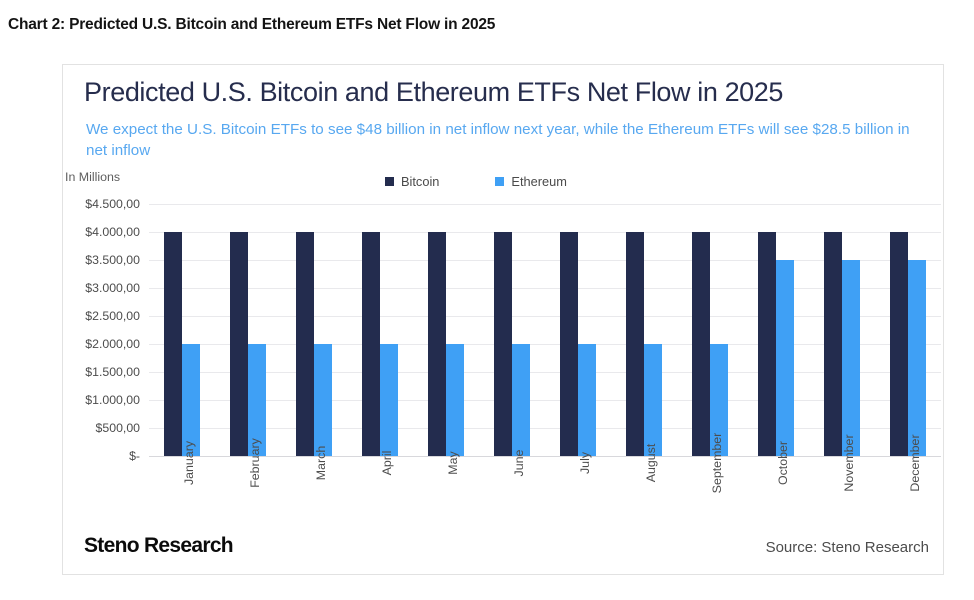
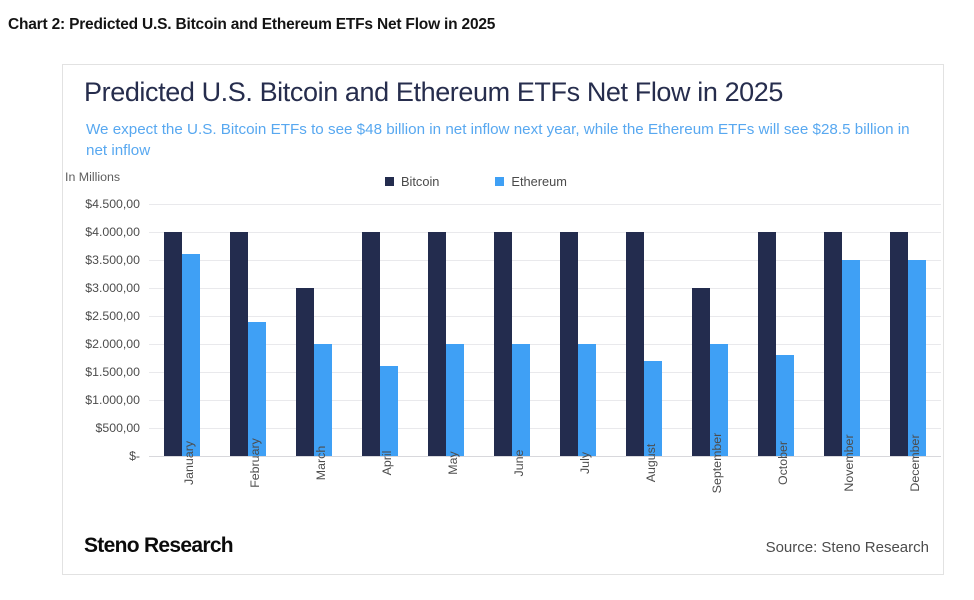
Ethereum/January: $2000 -> $3600
Ethereum/February: $2000 -> $2400
Bitcoin/March: $4000 -> $3000
Ethereum/April: $2000 -> $1600
Ethereum/August: $2000 -> $1700
Bitcoin/September: $4000 -> $3000
Ethereum/October: $3500 -> $1800
